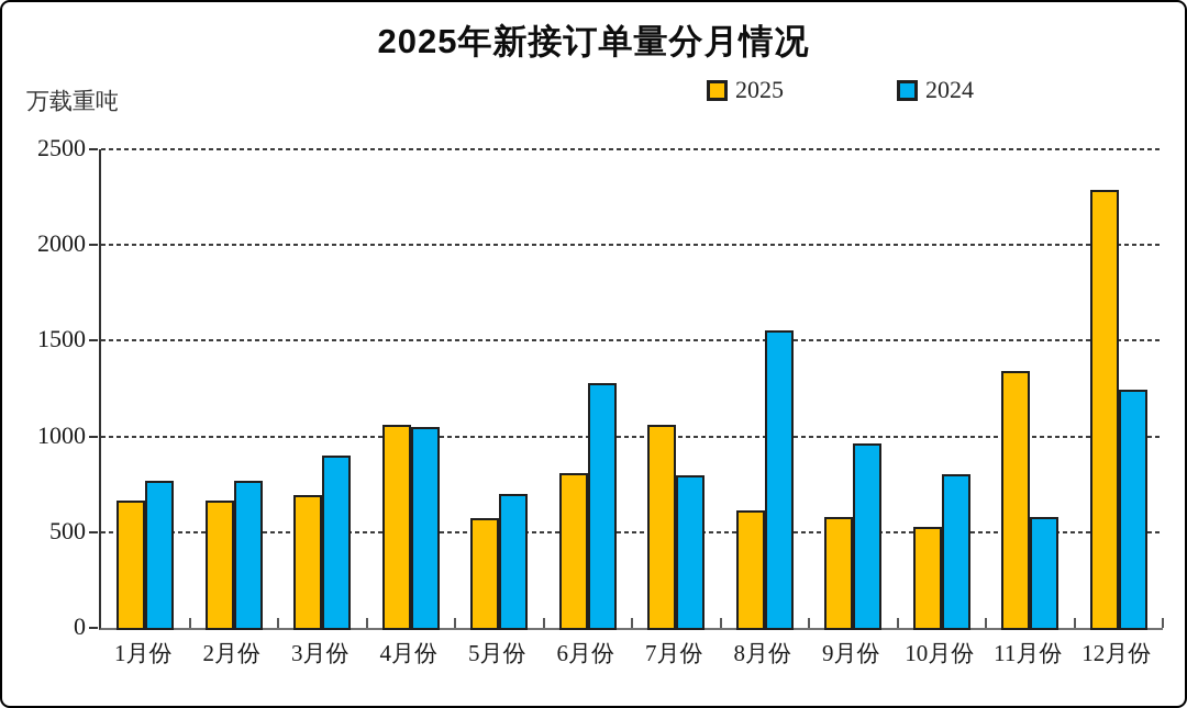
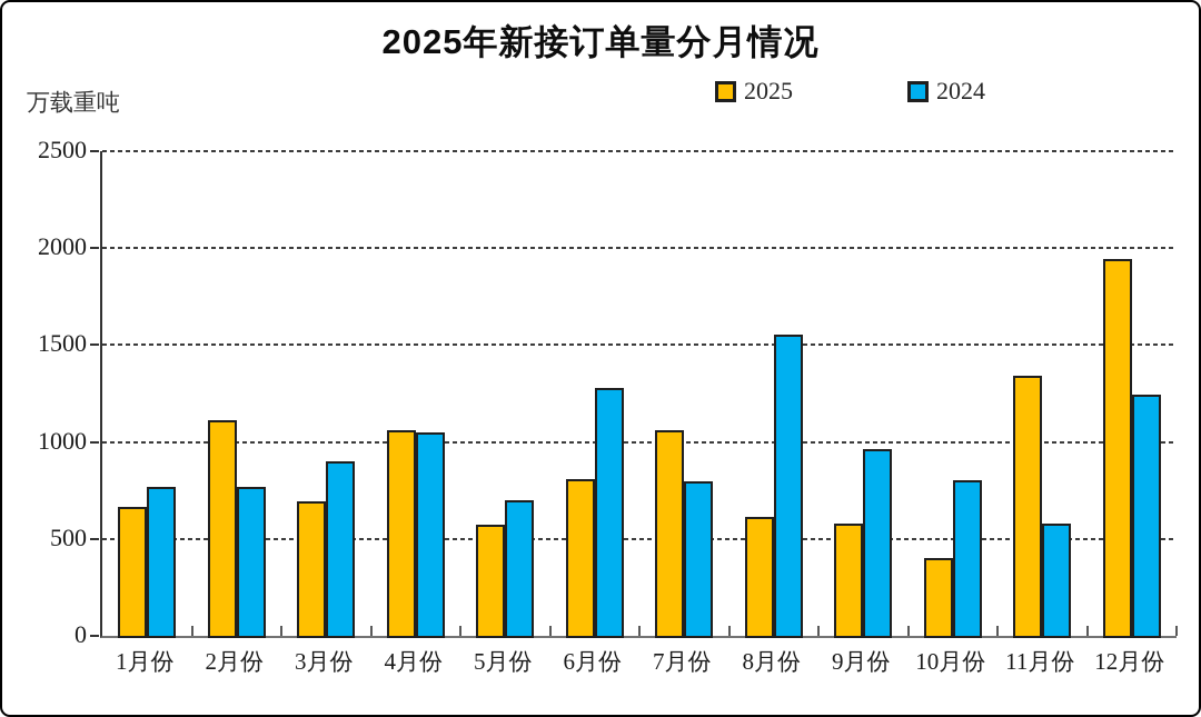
2025/2月份: 660 -> 1100
2025/10月份: 520 -> 390
2025/12月份: 2280 -> 1930
